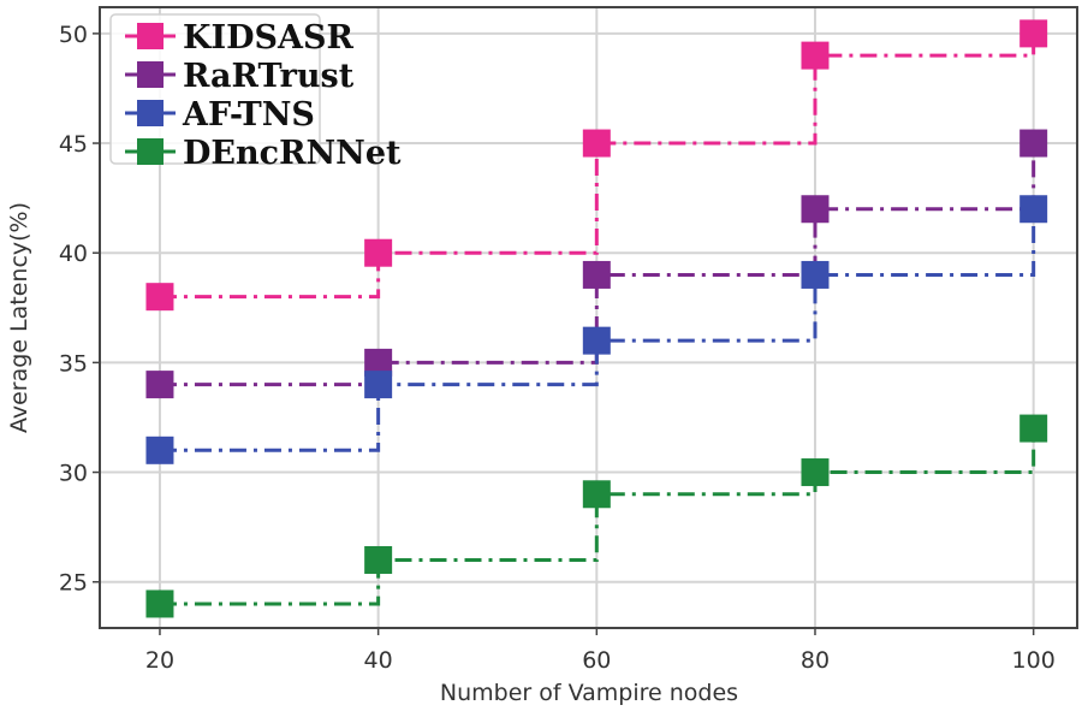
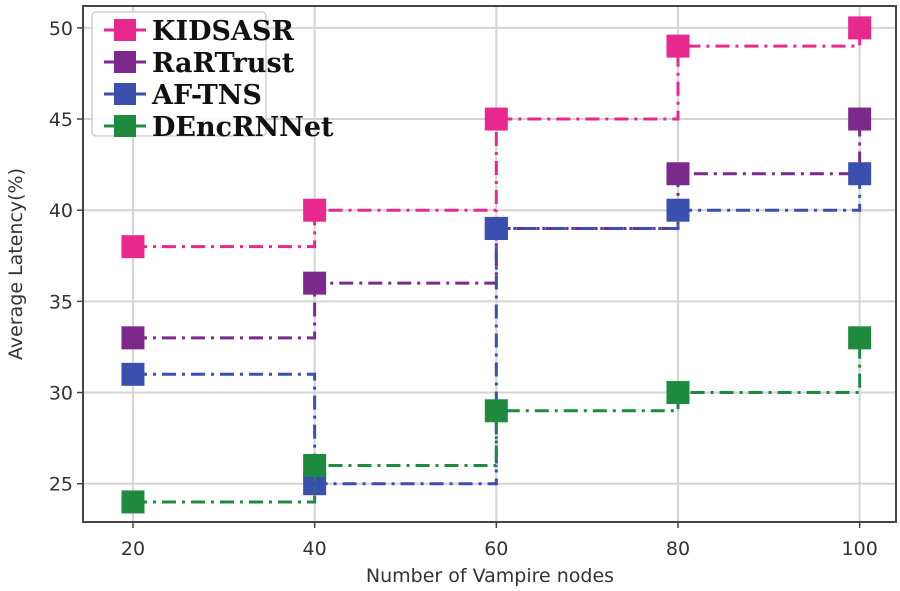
RaRTrust/20: 34 -> 33
RaRTrust/40: 35 -> 36
AF-TNS/40: 34 -> 25
AF-TNS/60: 36 -> 39
AF-TNS/80: 39 -> 40
DEncRNNet/100: 32 -> 33
